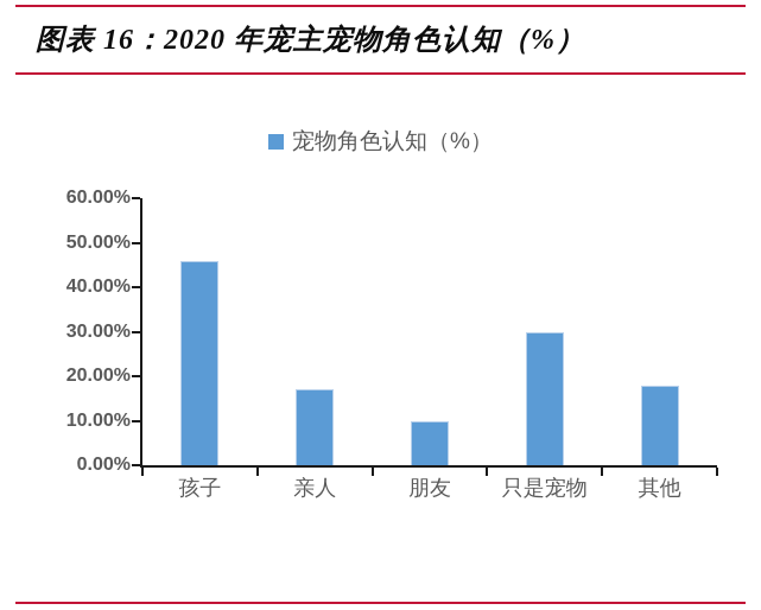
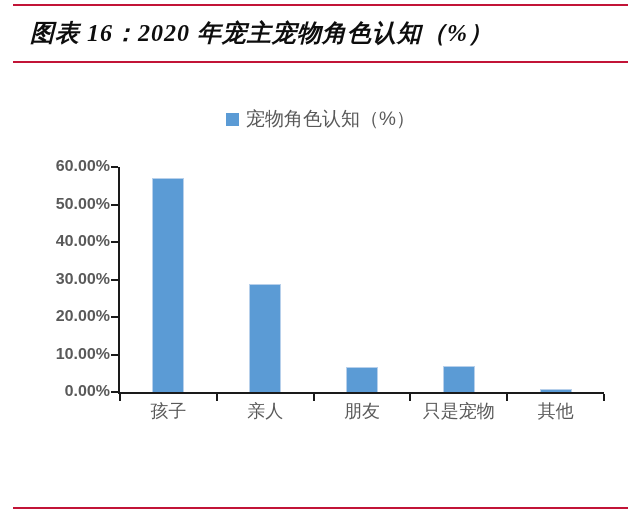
孩子: 46% -> 57%
亲人: 17% -> 29%
朋友: 10% -> 7%
只是宠物: 30% -> 7%
其他: 18% -> 1%
